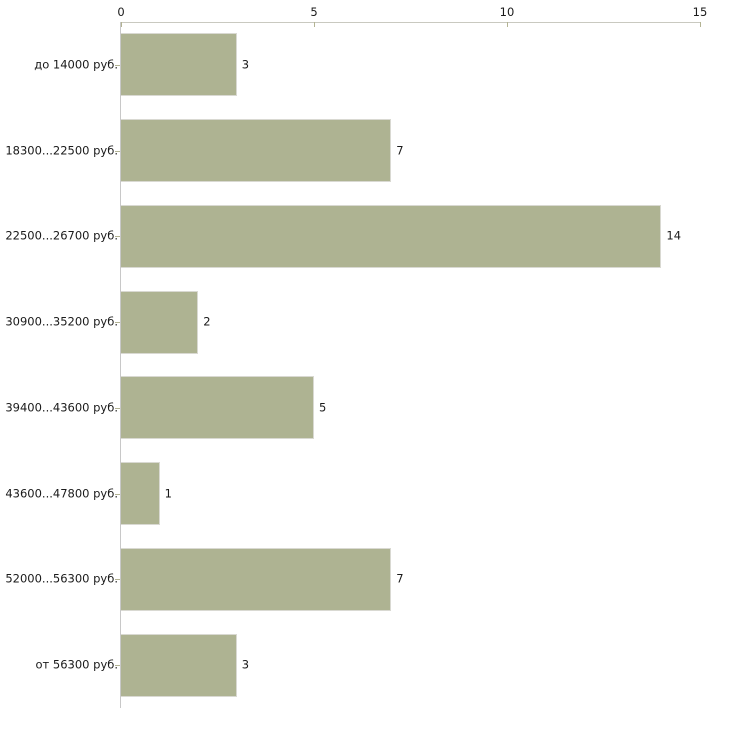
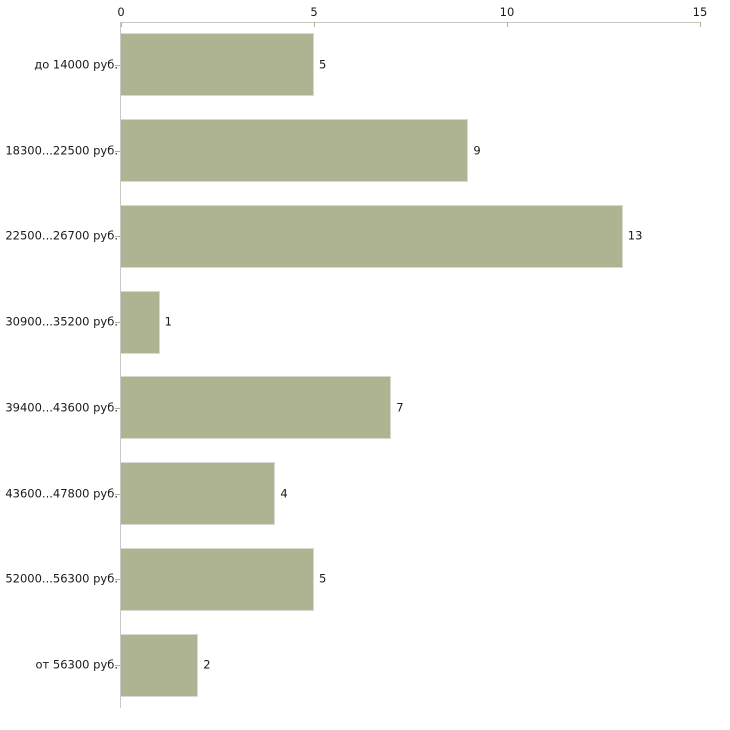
до 14000 руб.: 3 -> 5
18300...22500 руб.: 7 -> 9
22500...26700 руб.: 14 -> 13
30900...35200 руб.: 2 -> 1
39400...43600 руб.: 5 -> 7
43600...47800 руб.: 1 -> 4
52000...56300 руб.: 7 -> 5
от 56300 руб.: 3 -> 2
